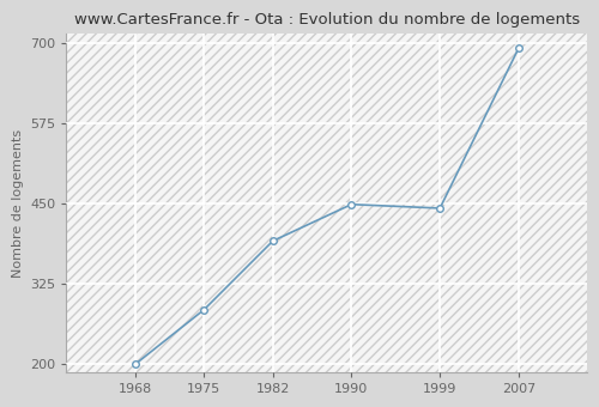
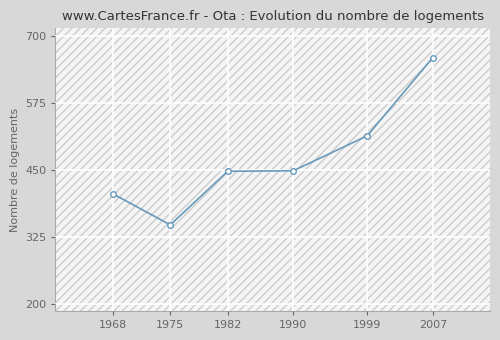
1968: 200 -> 406
1975: 285 -> 348
1982: 392 -> 448
1999: 443 -> 514
2007: 692 -> 660
